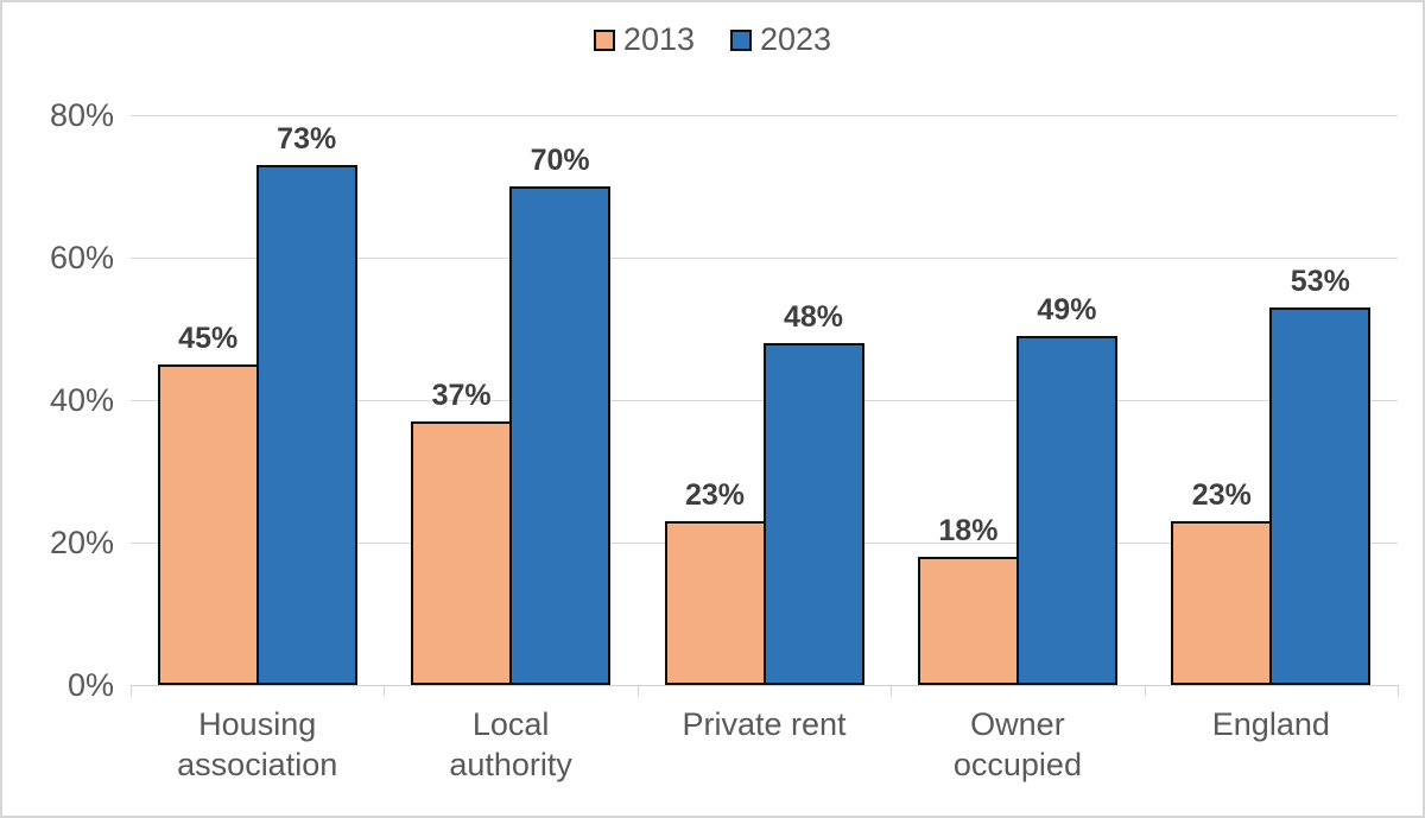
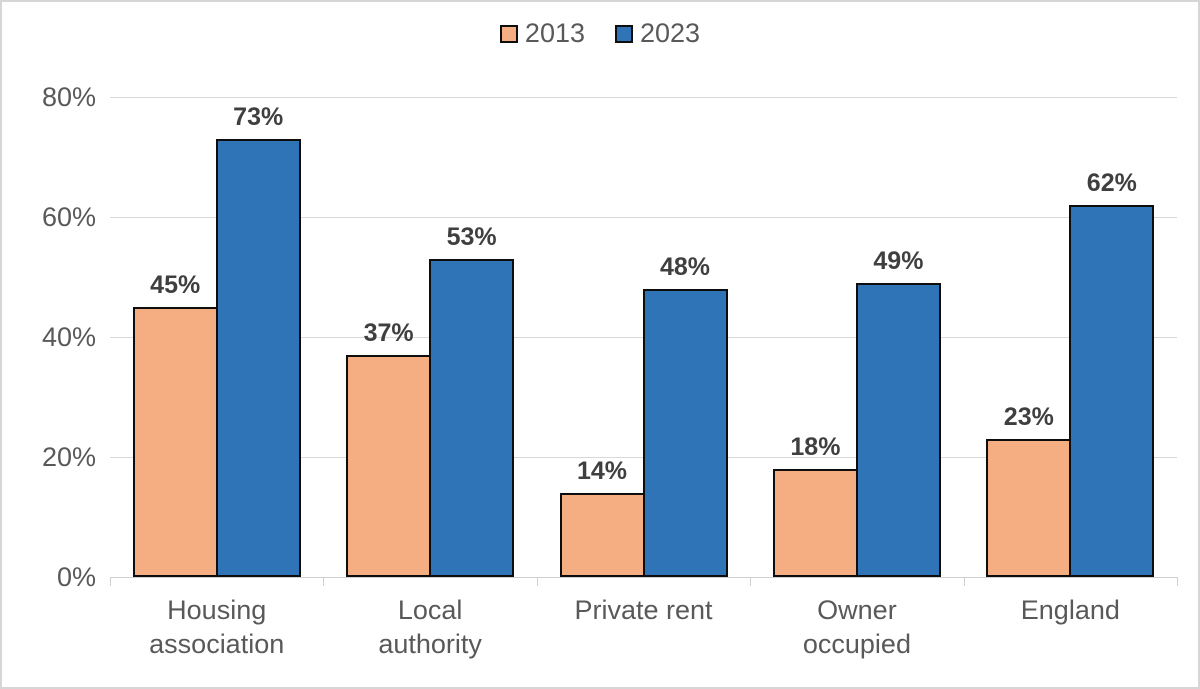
2023/Local authority: 70% -> 53%
2013/Private rent: 23% -> 14%
2023/England: 53% -> 62%
